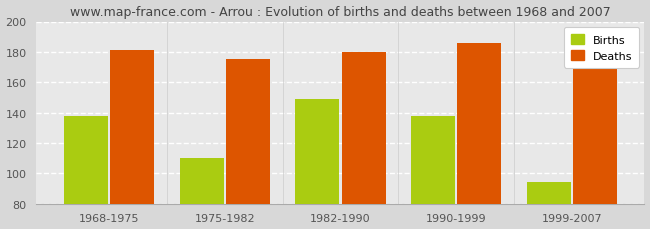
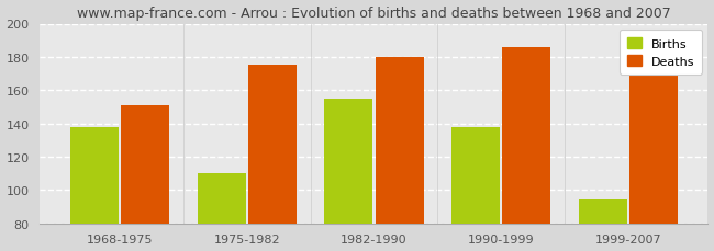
Deaths/1968-1975: 181 -> 151
Births/1982-1990: 149 -> 155
